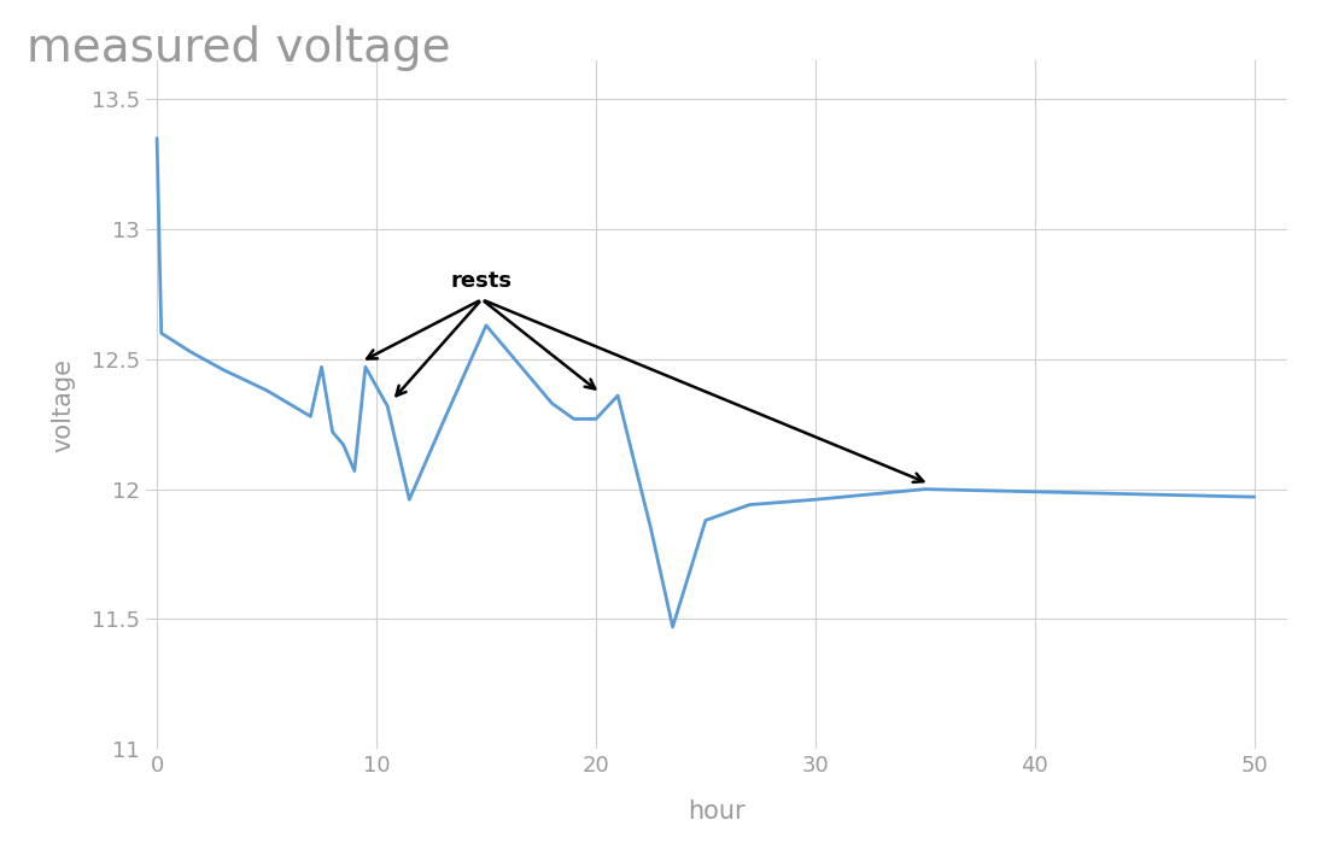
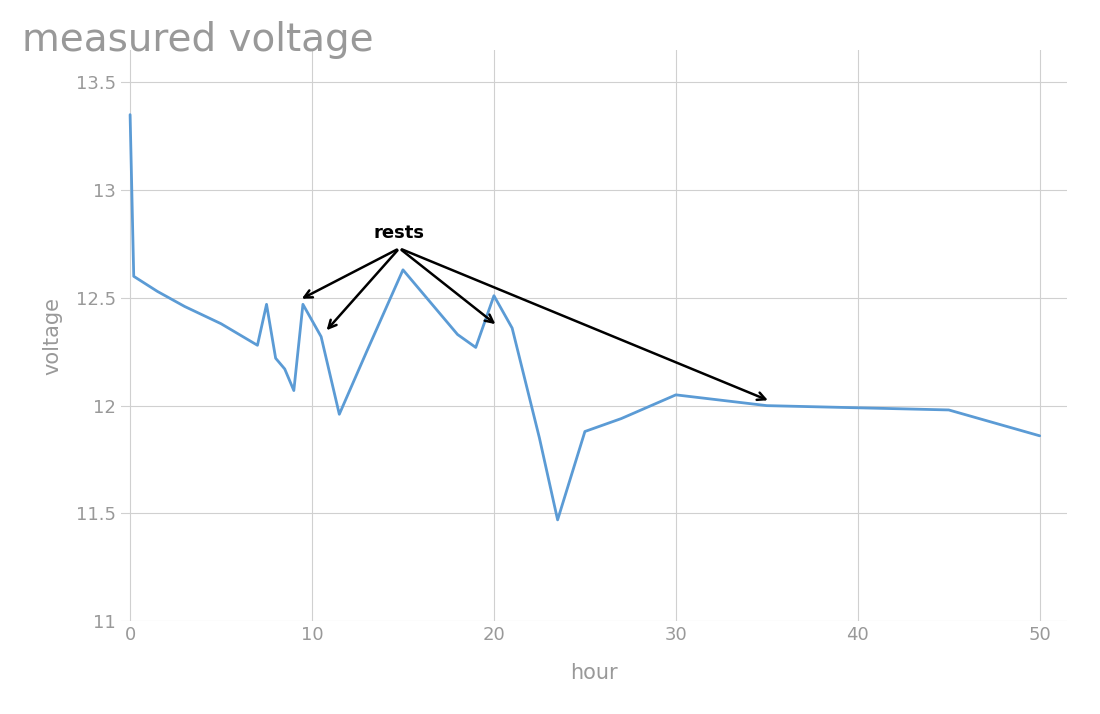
20: 12.27 -> 12.51
30: 11.96 -> 12.05
50: 11.97 -> 11.86
